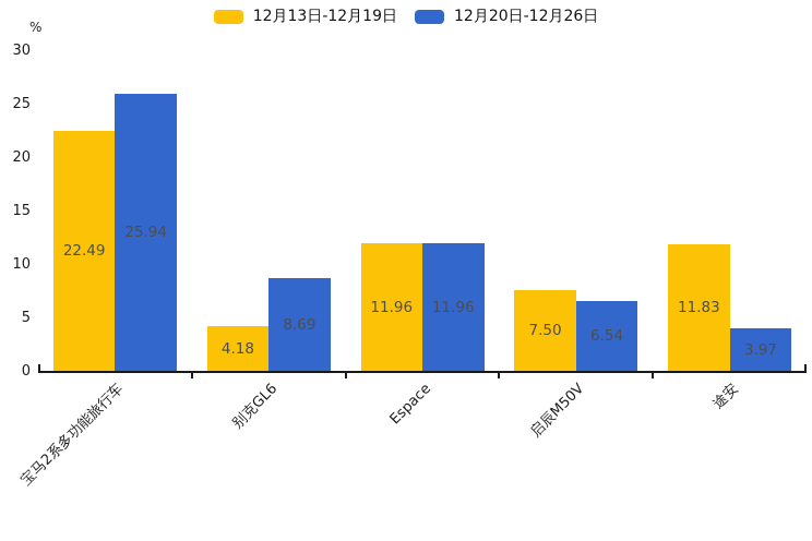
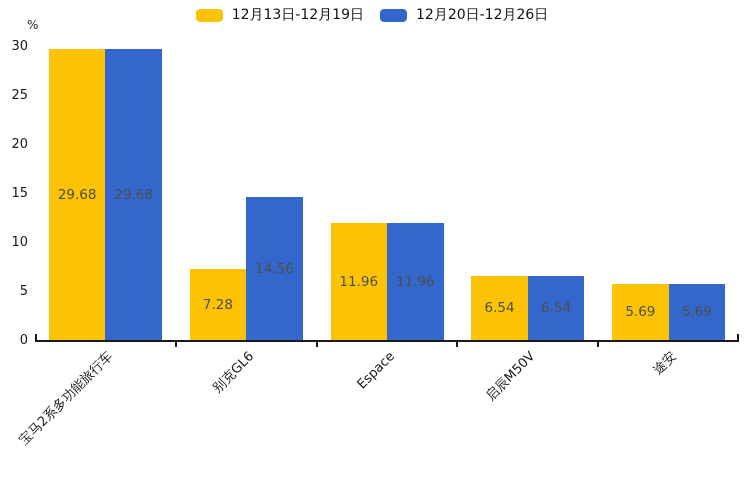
12月13日-12月19日/宝马2系多功能旅行车: 22.49 -> 29.68
12月20日-12月26日/宝马2系多功能旅行车: 25.94 -> 29.68
12月13日-12月19日/别克GL6: 4.18 -> 7.28
12月20日-12月26日/别克GL6: 8.69 -> 14.56
12月13日-12月19日/启辰M50V: 7.50 -> 6.54
12月13日-12月19日/途安: 11.83 -> 5.69
12月20日-12月26日/途安: 3.97 -> 5.69
